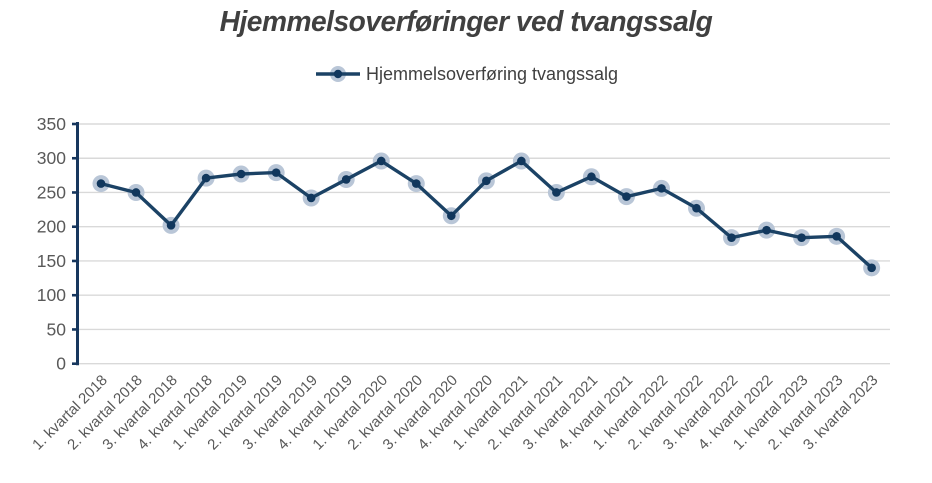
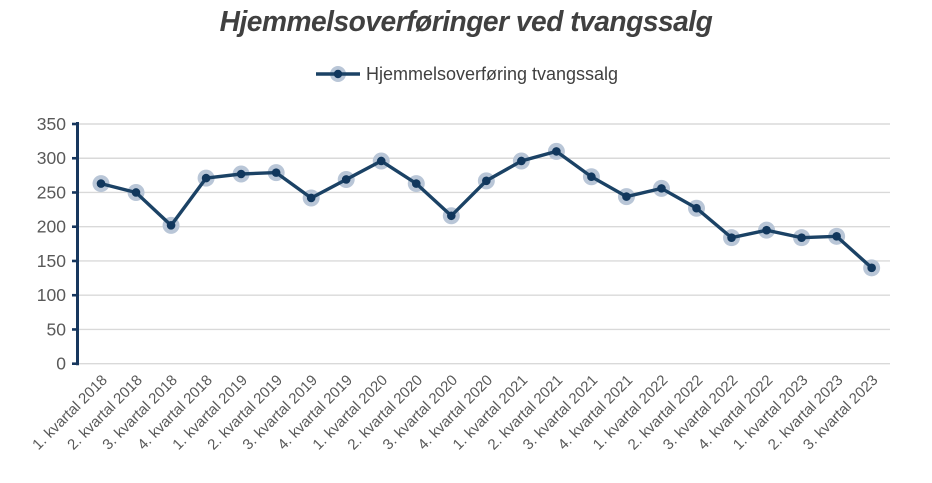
2. kvartal 2021: 250 -> 310
